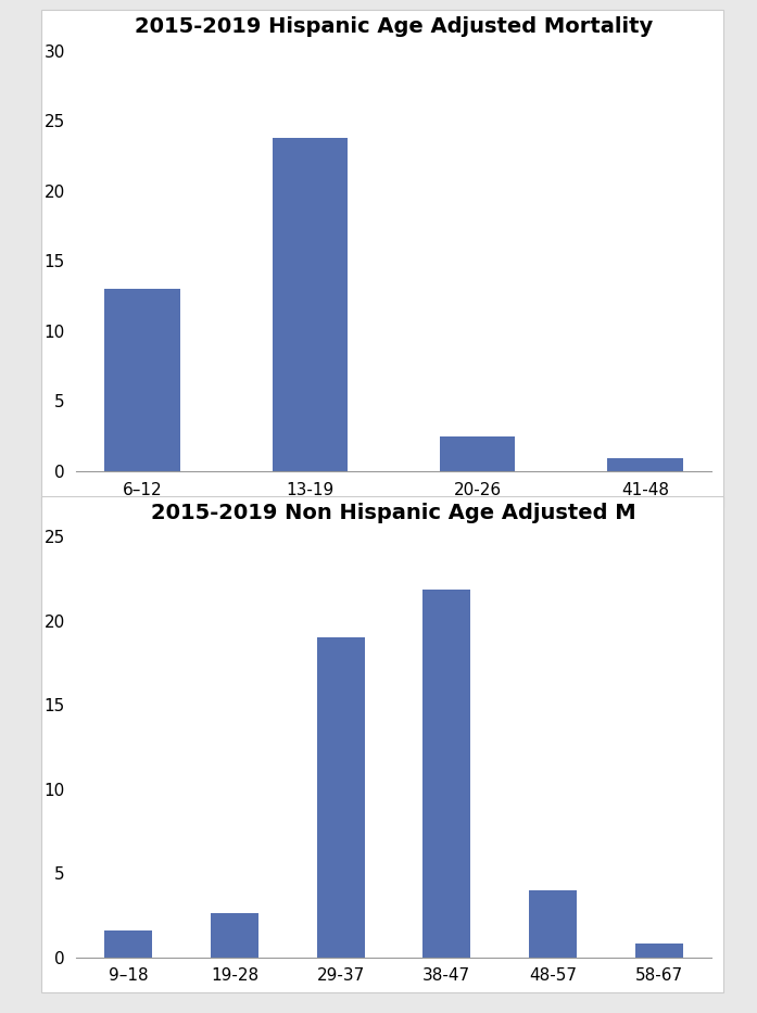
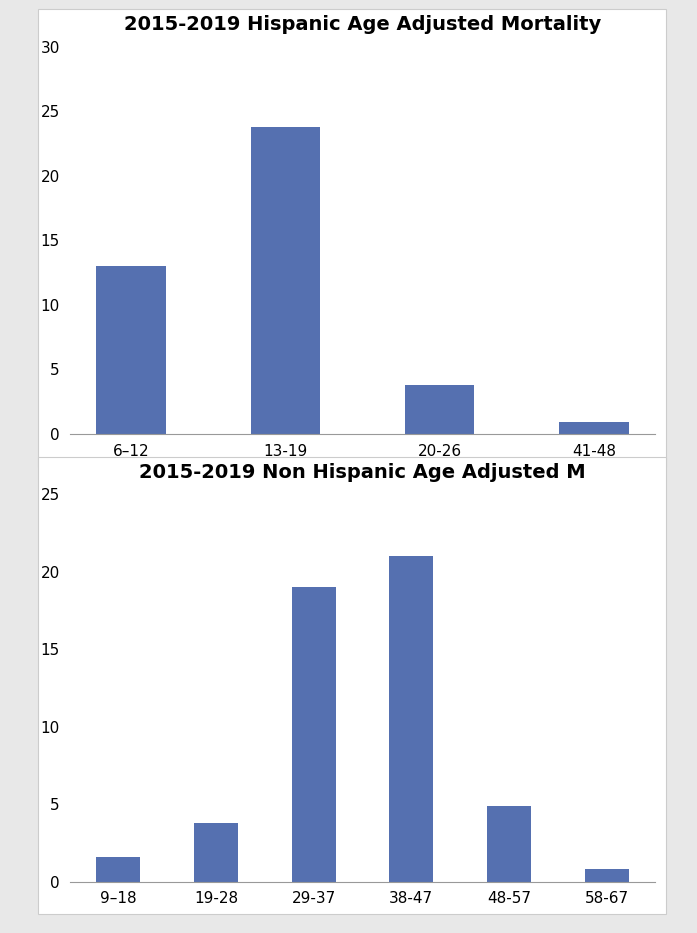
2015-2019 Hispanic Age Adjusted Mortality/20-26: 2.5 -> 3.8
2015-2019 Non Hispanic Age Adjusted M/19-28: 2.6 -> 3.8
2015-2019 Non Hispanic Age Adjusted M/38-47: 21.9 -> 21.0
2015-2019 Non Hispanic Age Adjusted M/48-57: 4.0 -> 4.9
